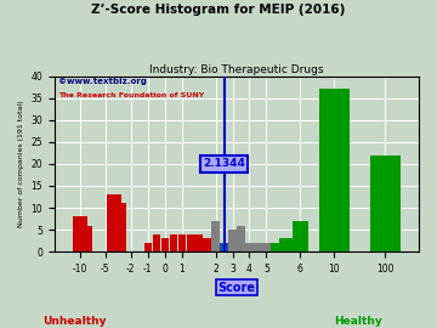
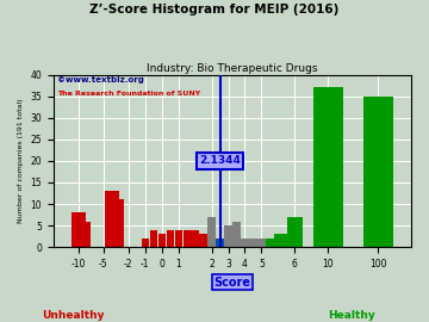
100: 22 -> 35
